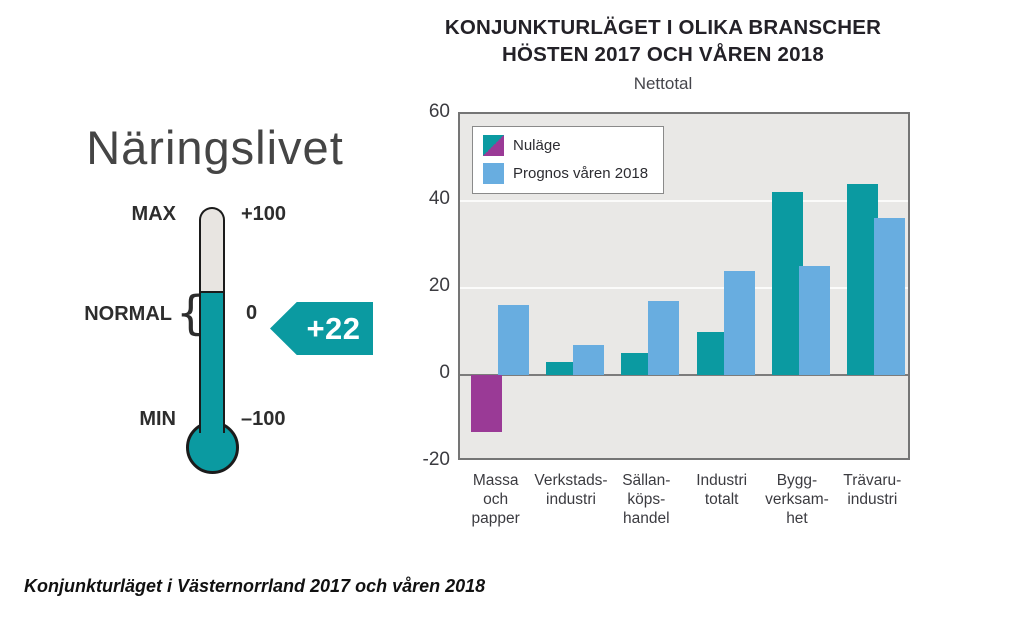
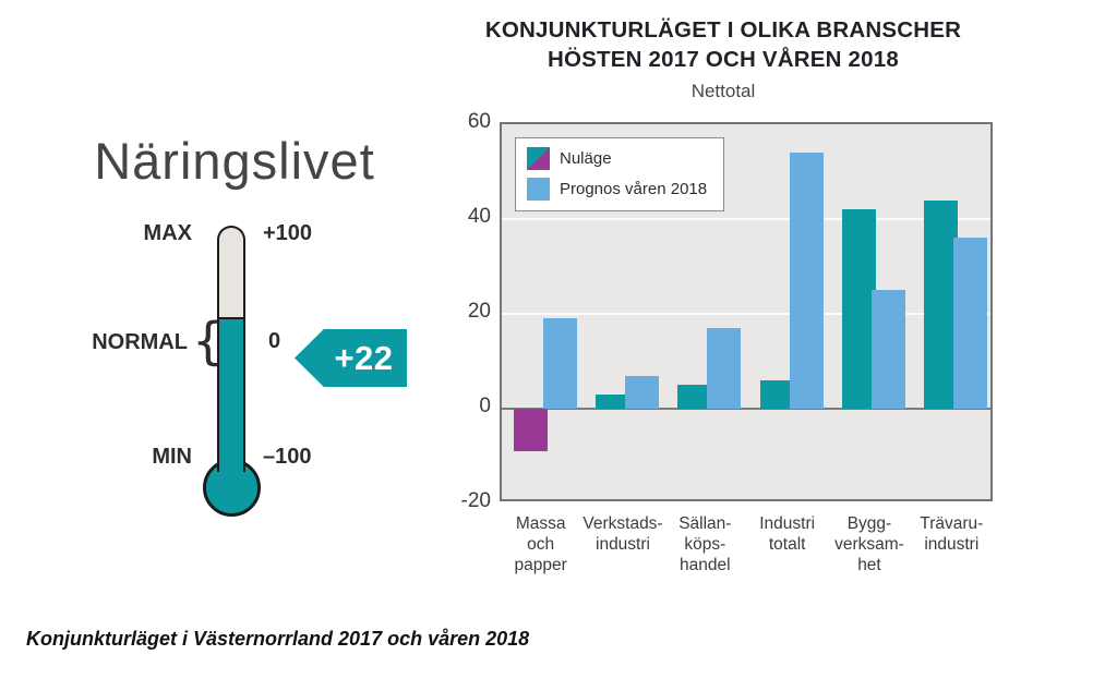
Nuläge/Massa och papper: -13 -> -9
Prognos våren 2018/Massa och papper: 16 -> 19
Nuläge/Industri totalt: 10 -> 6
Prognos våren 2018/Industri totalt: 24 -> 54
